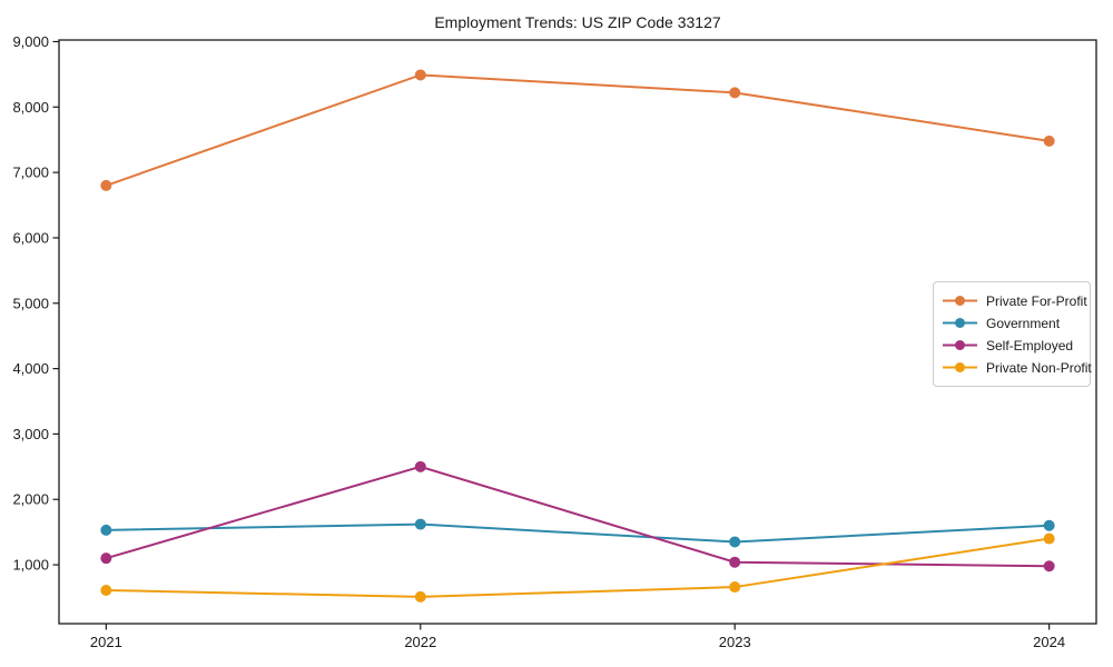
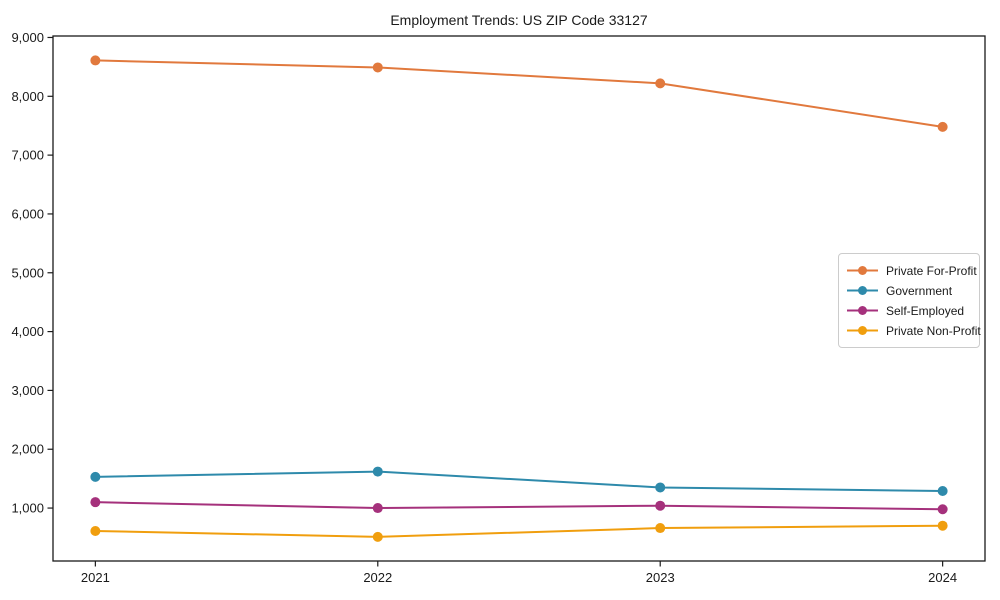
Private For-Profit/2021: 6800 -> 8600
Self-Employed/2022: 2500 -> 1000
Government/2024: 1600 -> 1300
Private Non-Profit/2024: 1400 -> 700
